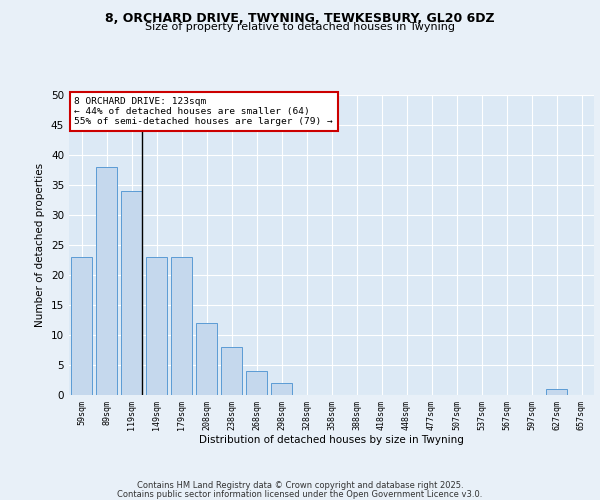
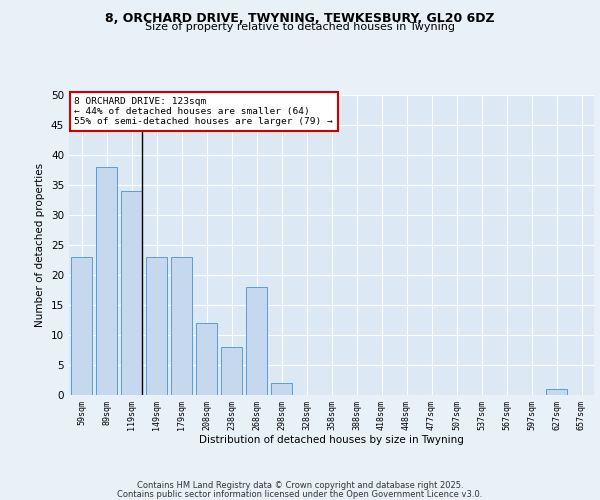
268sqm: 4 -> 18
